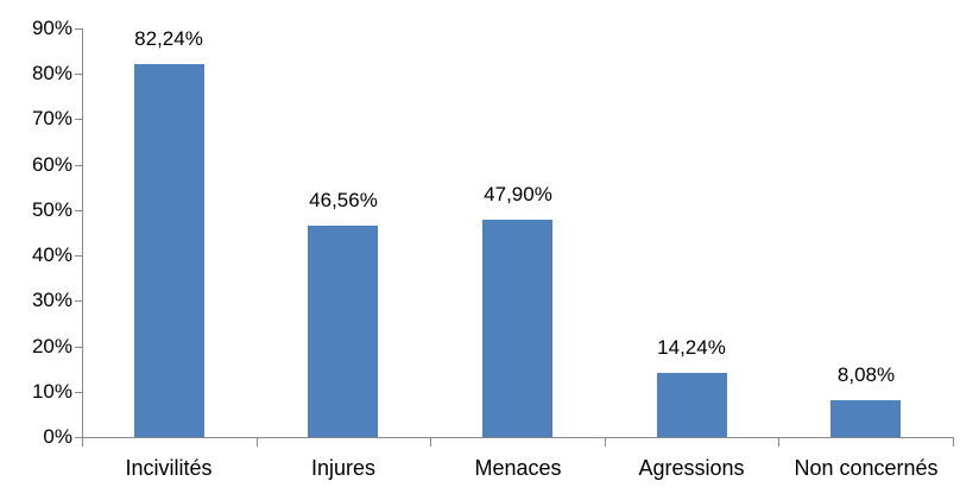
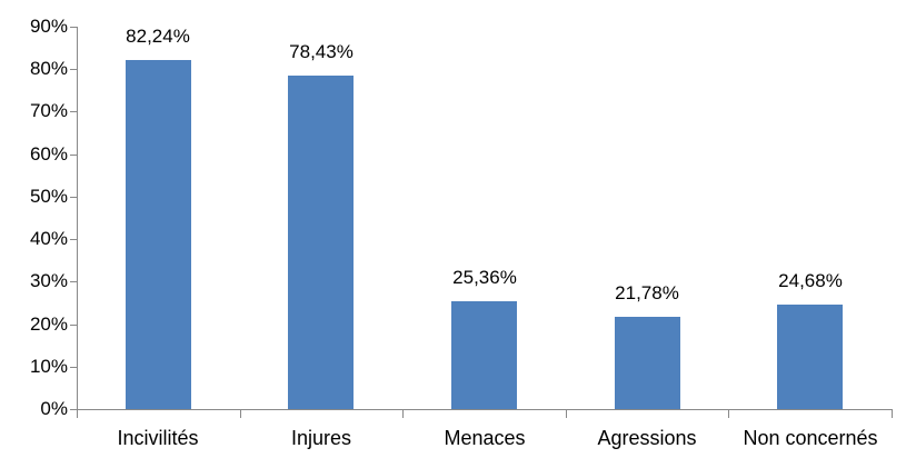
Injures: 46,56% -> 78,43%
Menaces: 47,90% -> 25,36%
Agressions: 14,24% -> 21,78%
Non concernés: 8,08% -> 24,68%
